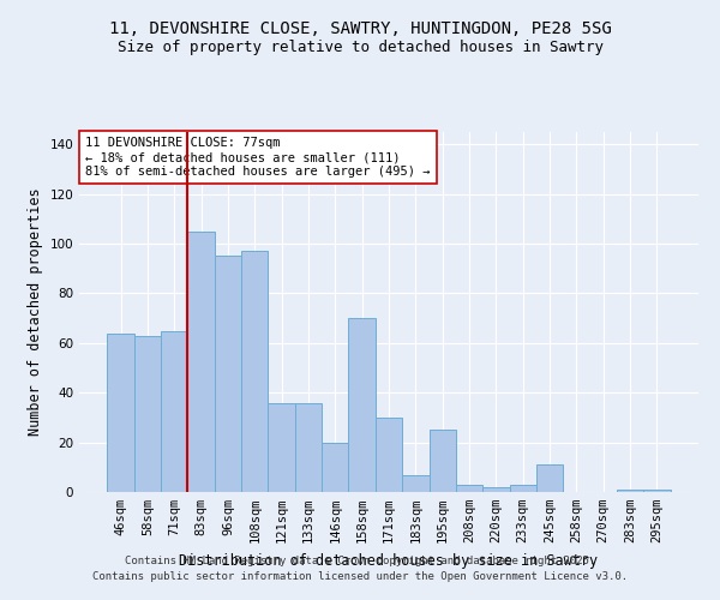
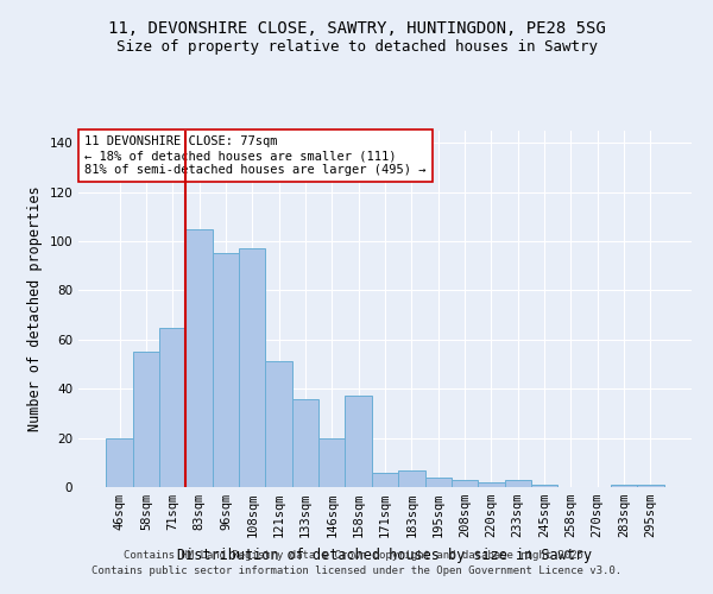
46sqm: 64 -> 20
58sqm: 63 -> 55
121sqm: 36 -> 51
158sqm: 70 -> 37
171sqm: 30 -> 6
195sqm: 25 -> 4
245sqm: 11 -> 1
